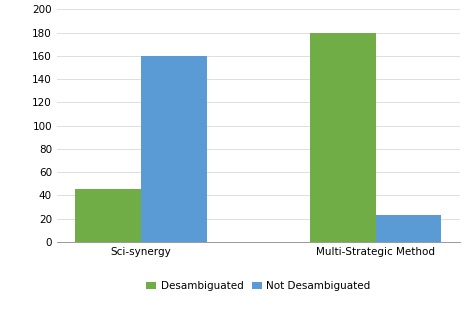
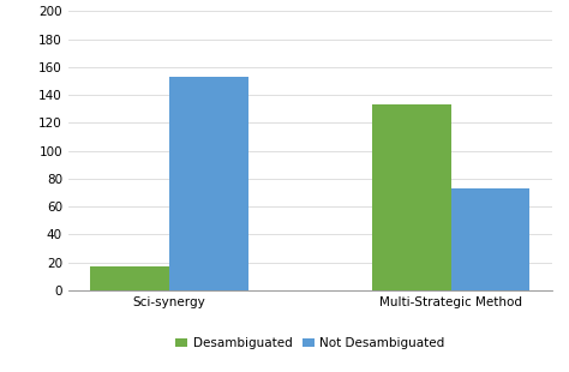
Desambiguated/Sci-synergy: 45 -> 17
Not Desambiguated/Sci-synergy: 160 -> 153
Desambiguated/Multi-Strategic Method: 180 -> 133
Not Desambiguated/Multi-Strategic Method: 23 -> 73
